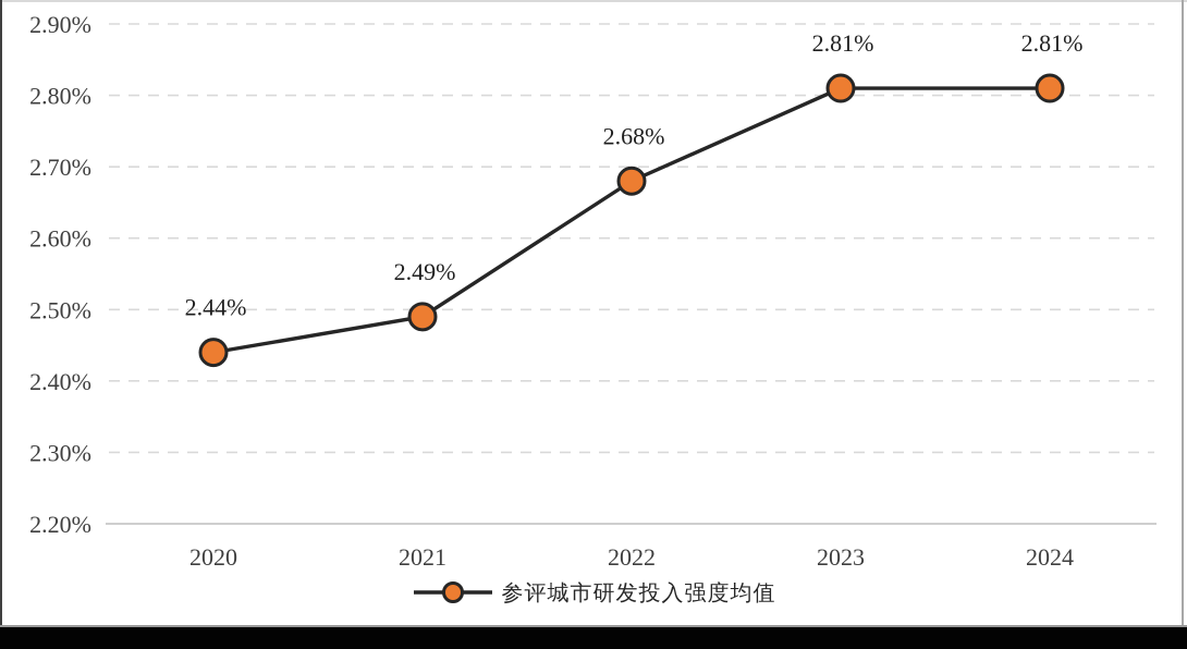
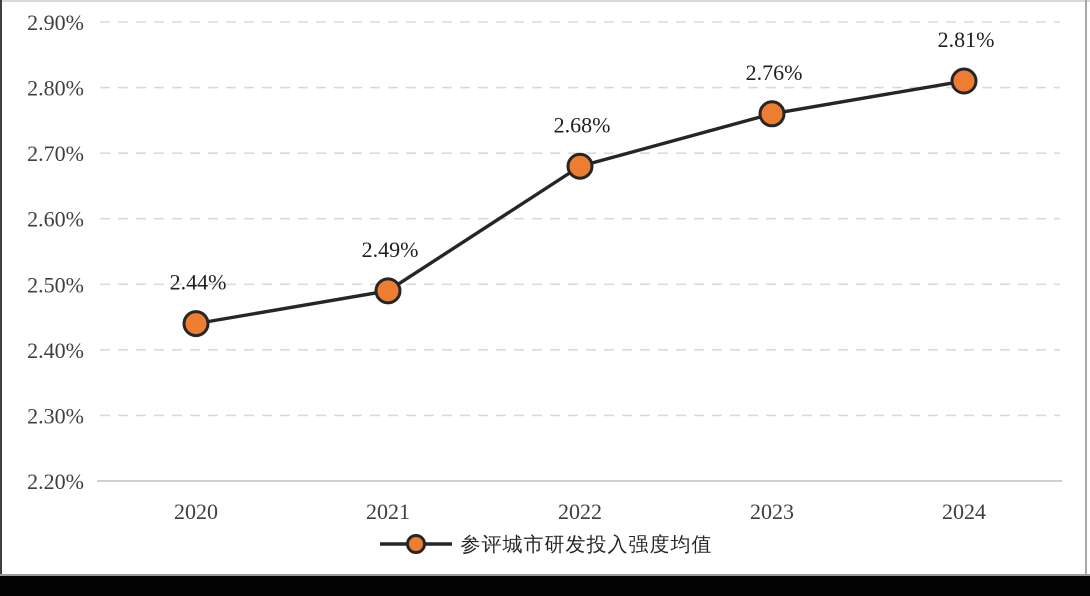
2023: 2.81% -> 2.76%
